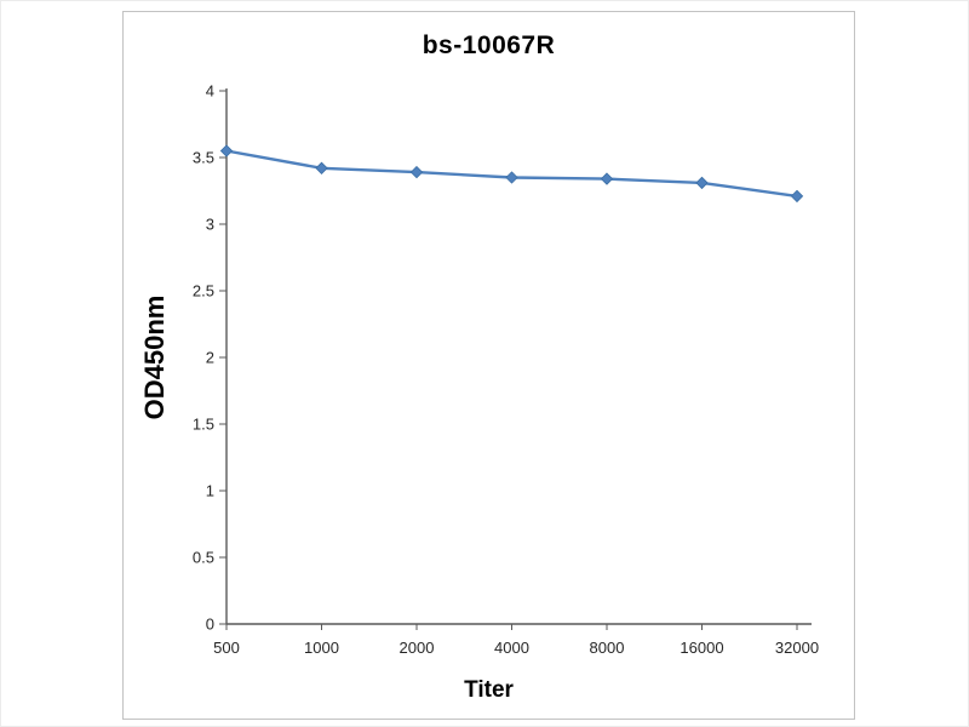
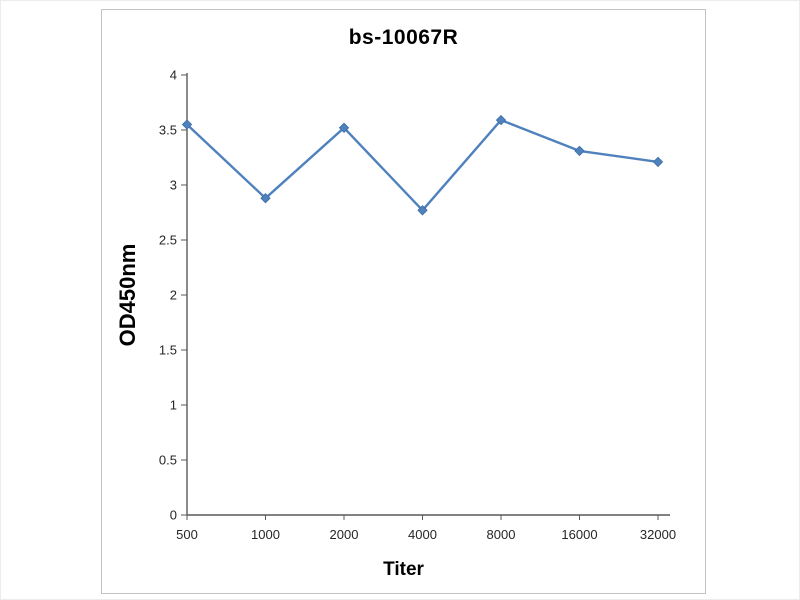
1000: 3.42 -> 2.88
2000: 3.39 -> 3.52
4000: 3.35 -> 2.77
8000: 3.34 -> 3.59
